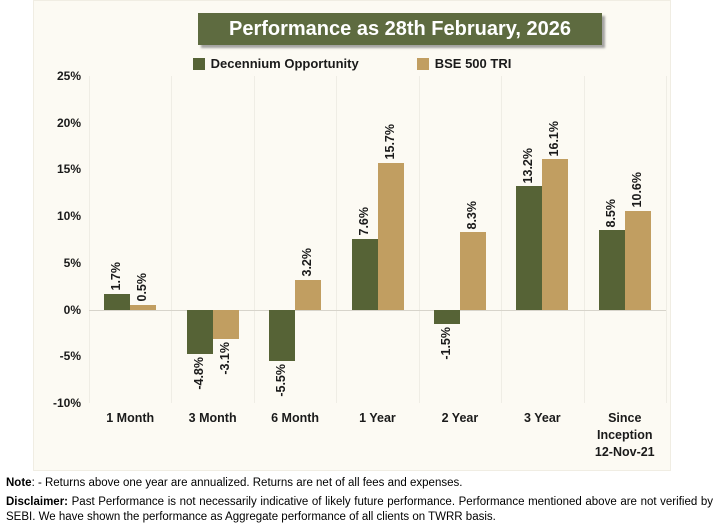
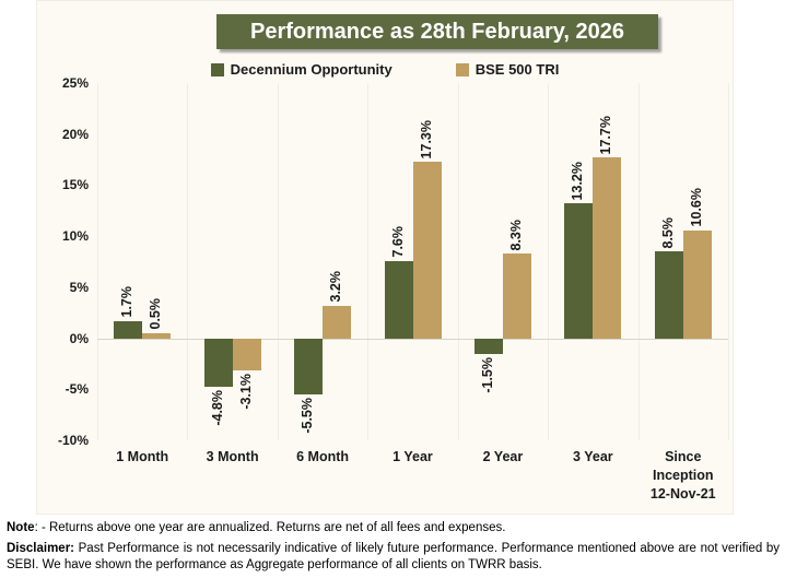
BSE 500 TRI/1 Year: 15.7% -> 17.3%
BSE 500 TRI/3 Year: 16.1% -> 17.7%
